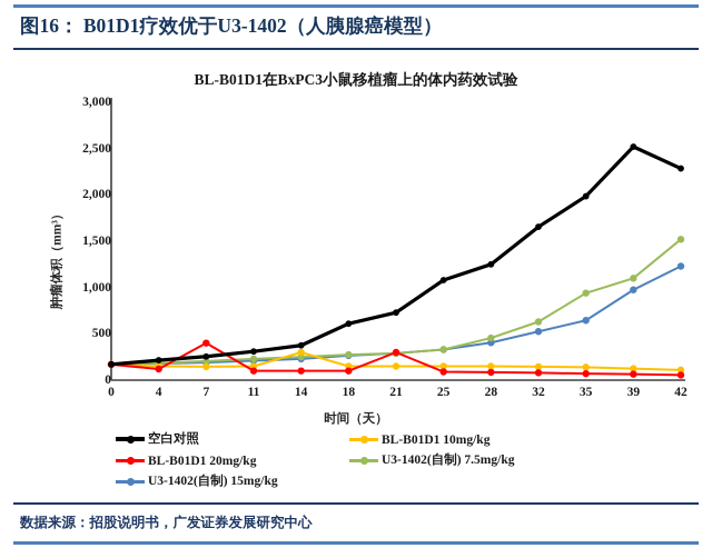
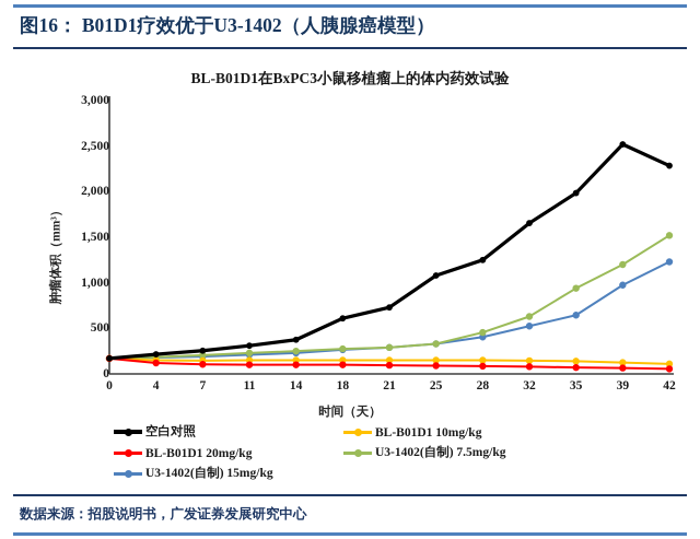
BL-B01D1 20mg/kg/7: 400 -> 100
BL-B01D1 10mg/kg/14: 300 -> 200
BL-B01D1 20mg/kg/21: 300 -> 100
U3-1402(自制) 7.5mg/kg/39: 1100 -> 1200
